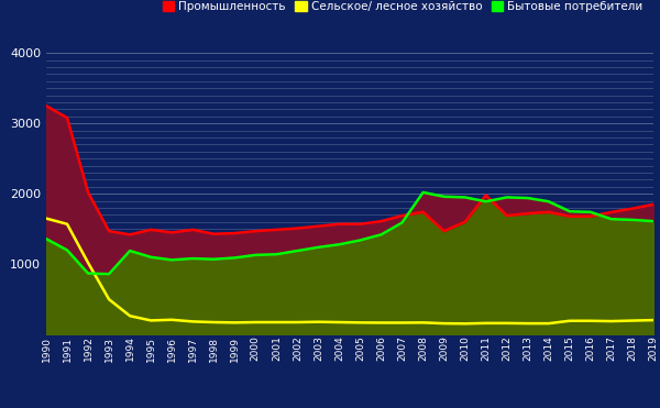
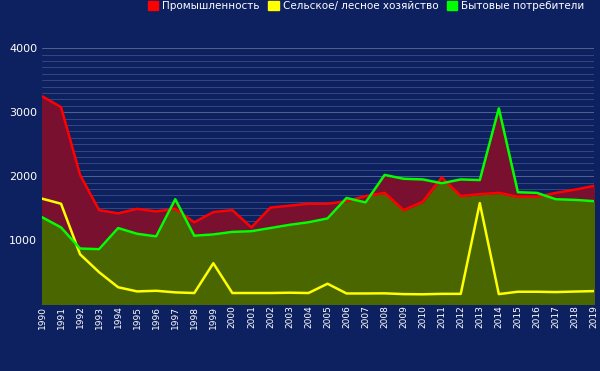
Сельское/ лесное хозяйство/1992: 1020 -> 780
Бытовые потребители/1997: 1080 -> 1640
Промышленность/1998: 1430 -> 1280
Сельское/ лесное хозяйство/1999: 170 -> 640
Промышленность/2001: 1490 -> 1200
Сельское/ лесное хозяйство/2005: 170 -> 320
Бытовые потребители/2006: 1420 -> 1660
Сельское/ лесное хозяйство/2013: 160 -> 1580
Бытовые потребители/2014: 1890 -> 3060
